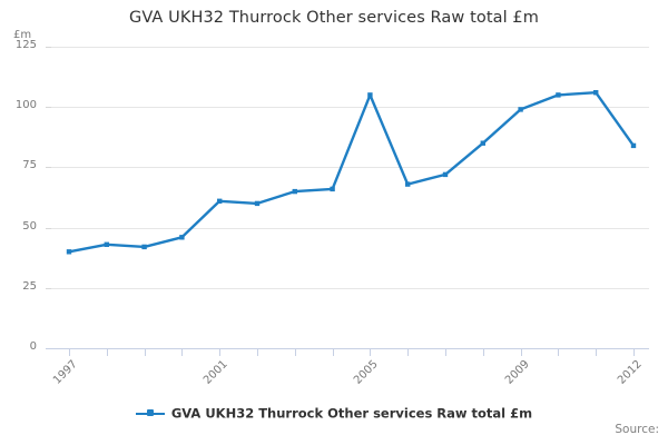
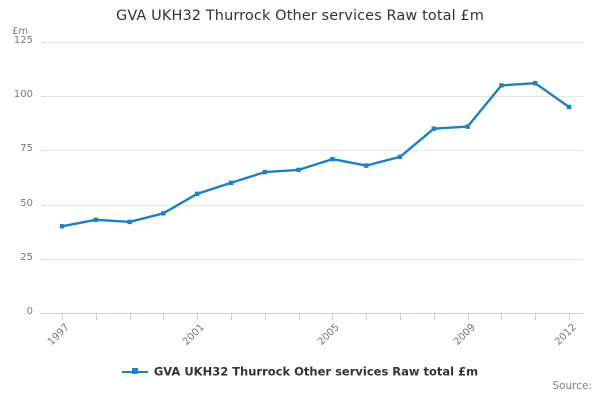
2001: 61 -> 55
2005: 105 -> 71
2009: 99 -> 86
2012: 84 -> 95
